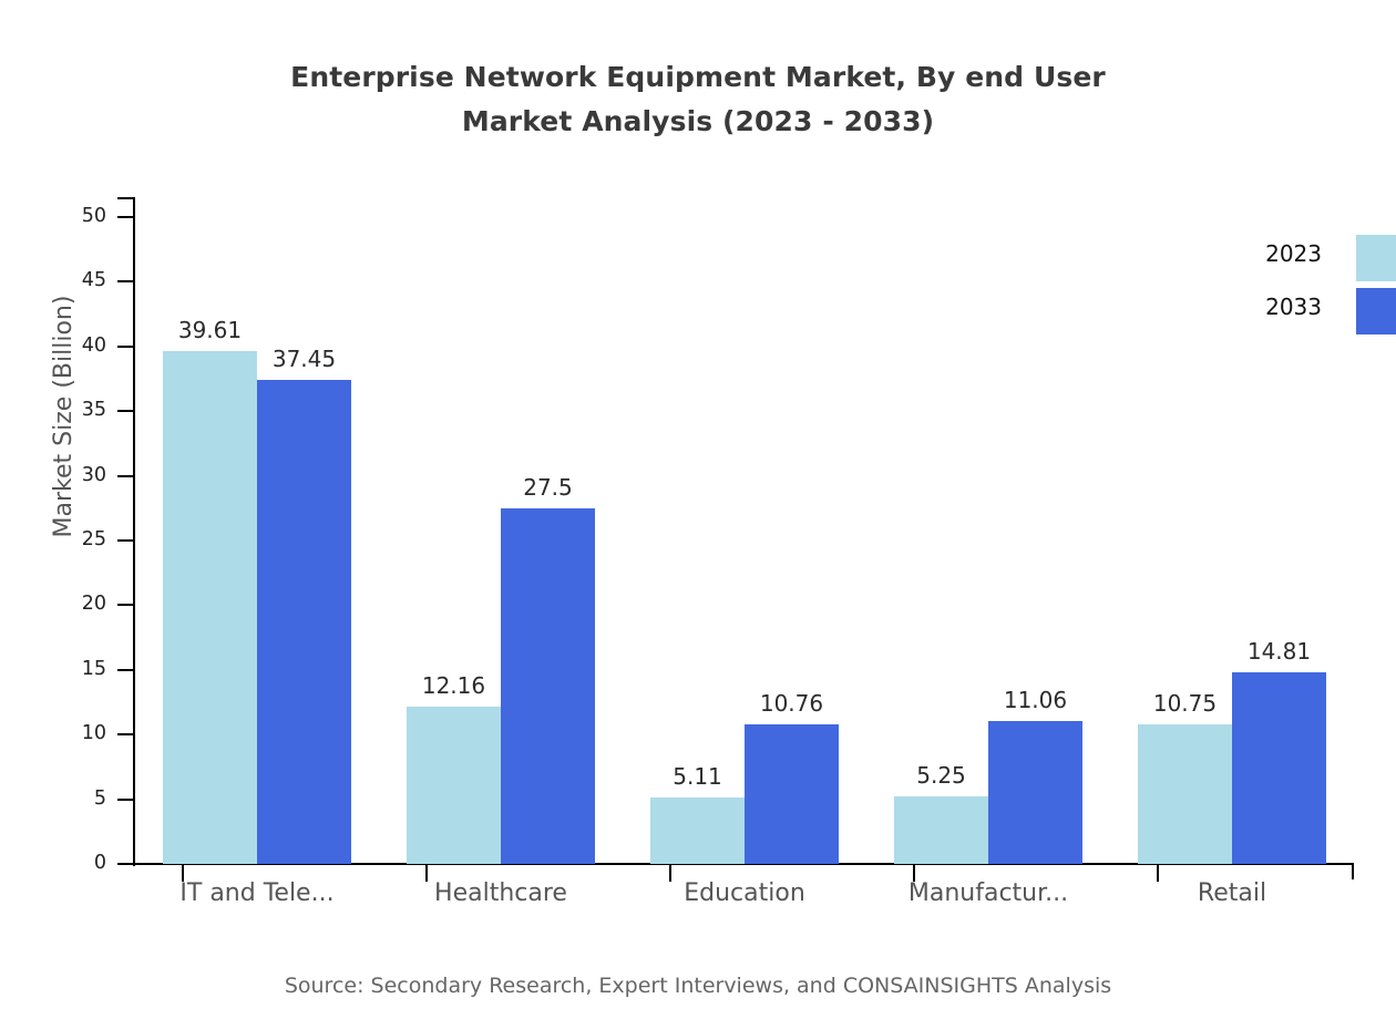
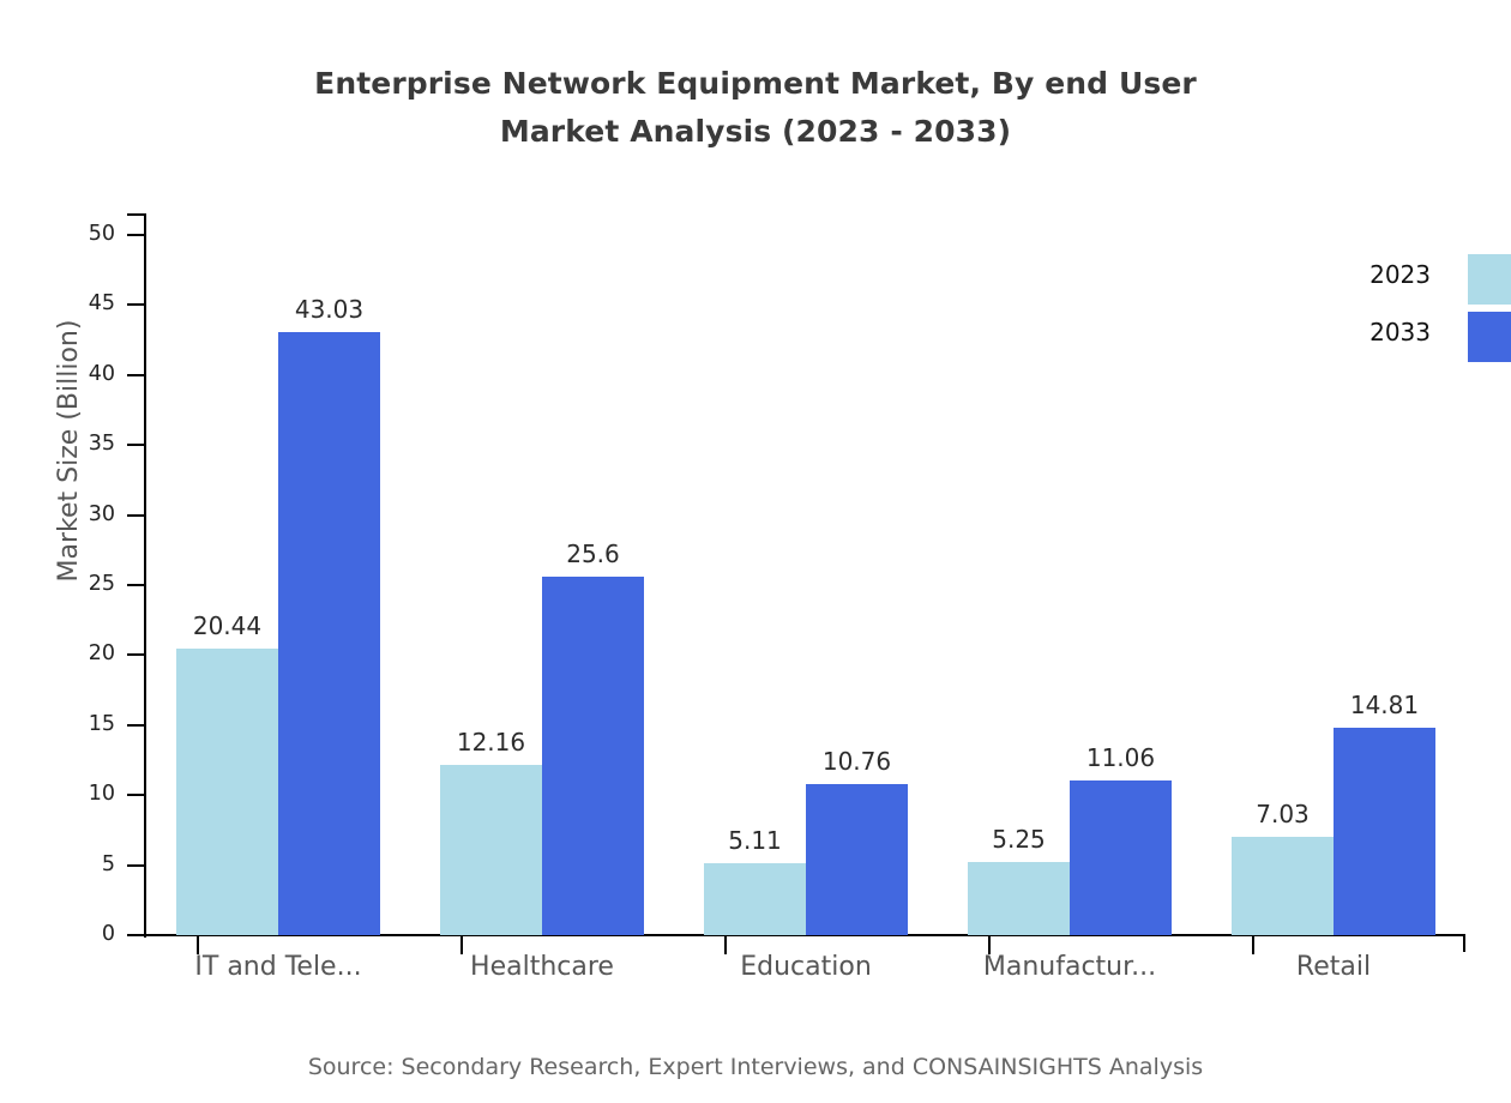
2023/IT and Tele...: 39.61 -> 20.44
2033/IT and Tele...: 37.45 -> 43.03
2033/Healthcare: 27.5 -> 25.6
2023/Retail: 10.75 -> 7.03
